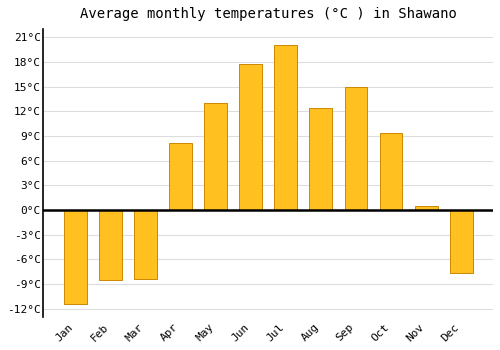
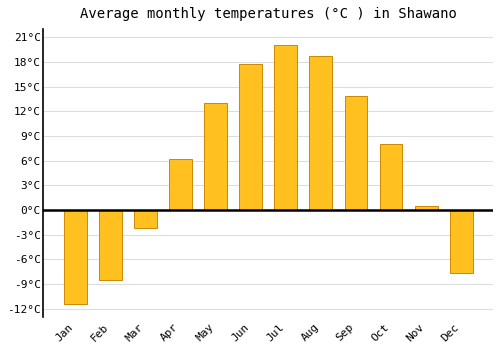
Mar: -8.4°C -> -2.2°C
Apr: 8.2°C -> 6.2°C
Aug: 12.4°C -> 18.7°C
Sep: 15.0°C -> 13.8°C
Oct: 9.4°C -> 8.0°C
